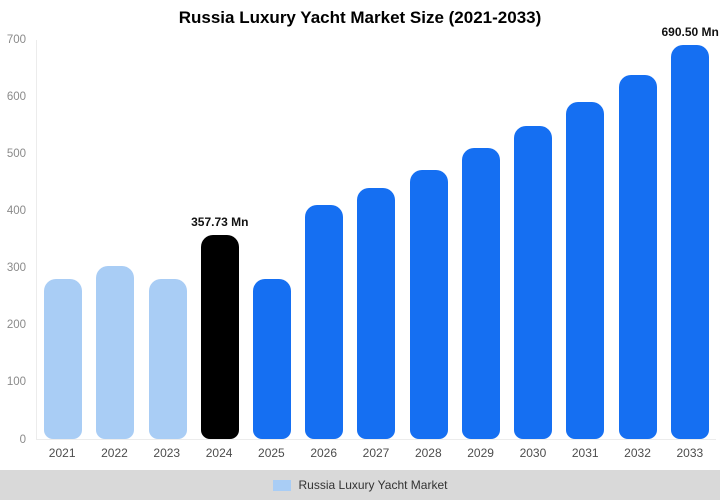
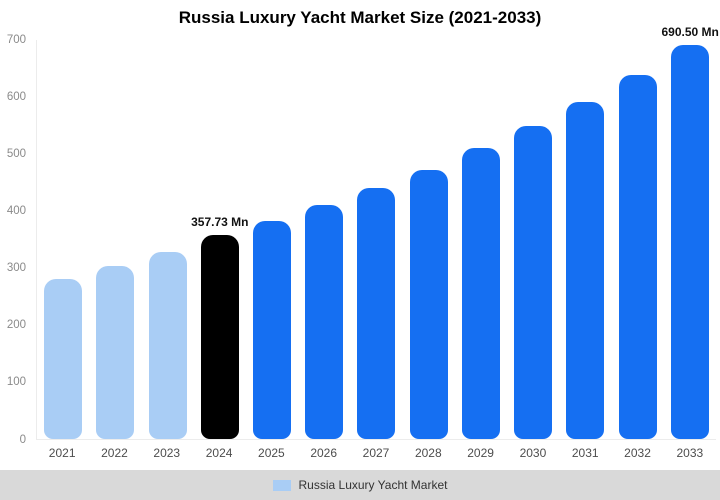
2023: 280 -> 330
2025: 280 -> 380
